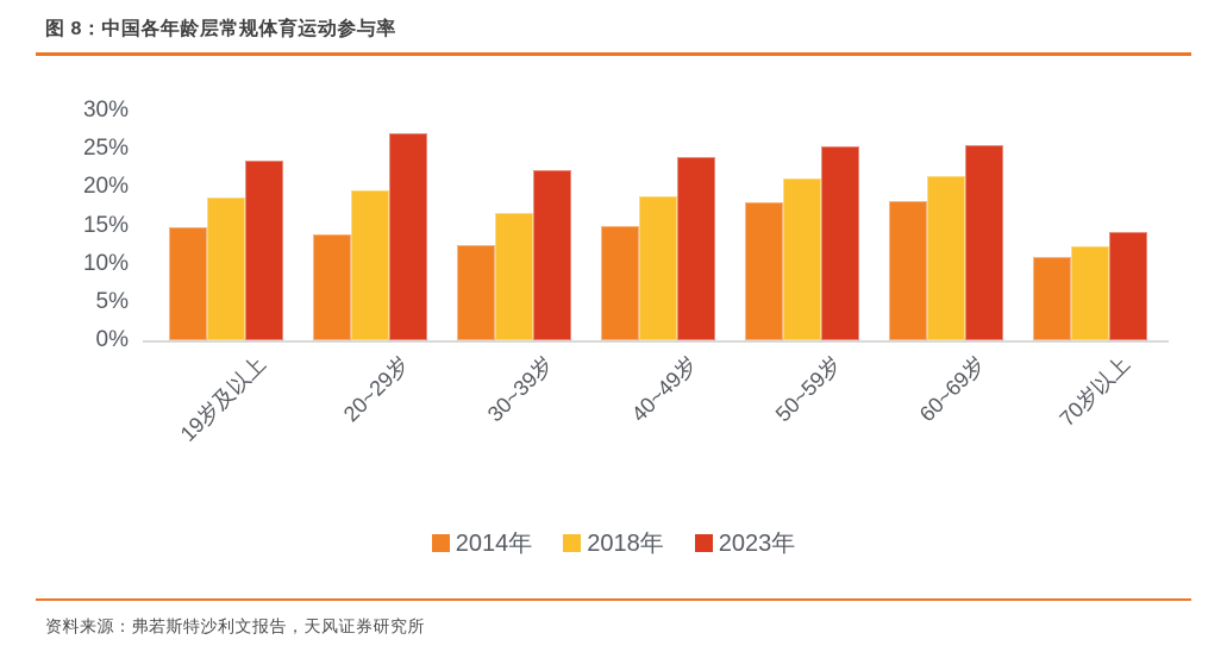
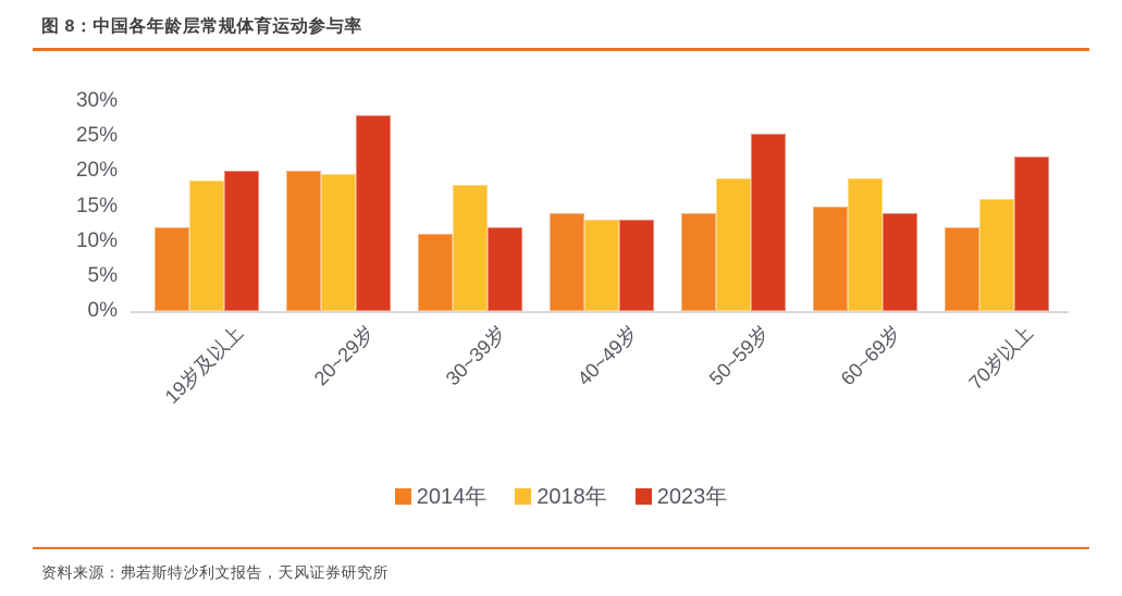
2014年/19岁及以上: 15% -> 12%
2023年/19岁及以上: 24% -> 20%
2014年/20~29岁: 14% -> 20%
2023年/20~29岁: 27% -> 28%
2014年/30~39岁: 12% -> 11%
2018年/30~39岁: 17% -> 18%
2023年/30~39岁: 22% -> 12%
2014年/40~49岁: 15% -> 14%
2018年/40~49岁: 19% -> 13%
2023年/40~49岁: 24% -> 13%
2014年/50~59岁: 18% -> 14%
2018年/50~59岁: 21% -> 19%
2014年/60~69岁: 18% -> 15%
2018年/60~69岁: 21% -> 19%
2023年/60~69岁: 26% -> 14%
2014年/70岁以上: 11% -> 12%
2018年/70岁以上: 12% -> 16%
2023年/70岁以上: 14% -> 22%
